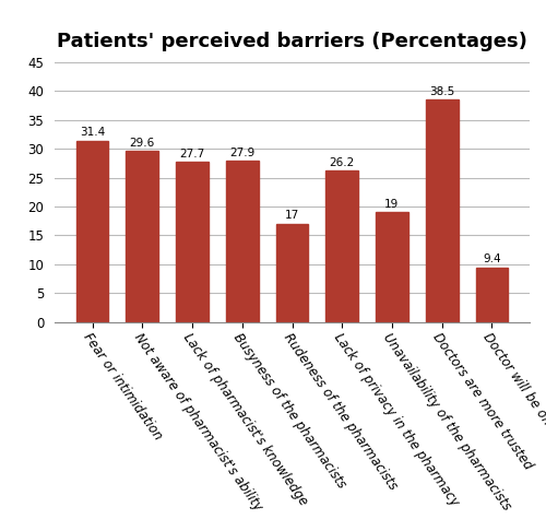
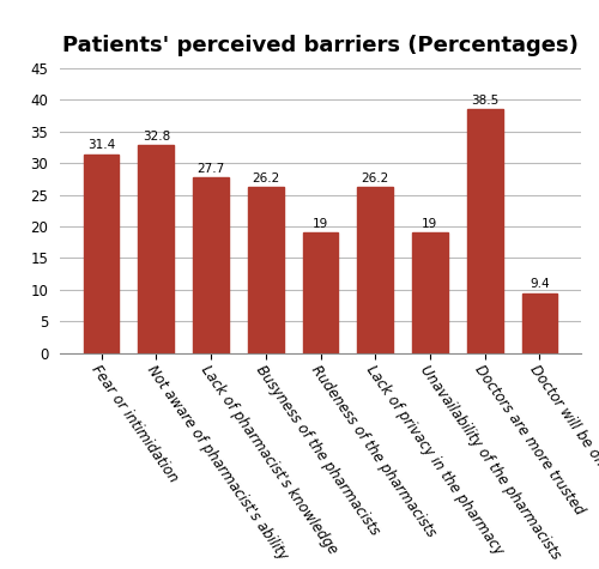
Not aware of pharmacist's ability: 29.6 -> 32.8
Busyness of the pharmacists: 27.9 -> 26.2
Rudeness of the pharmacists: 17 -> 19
